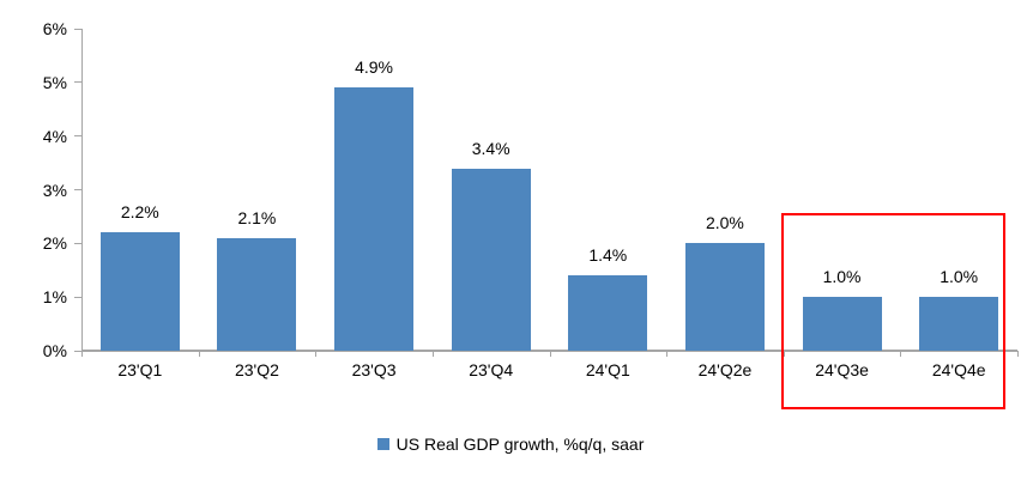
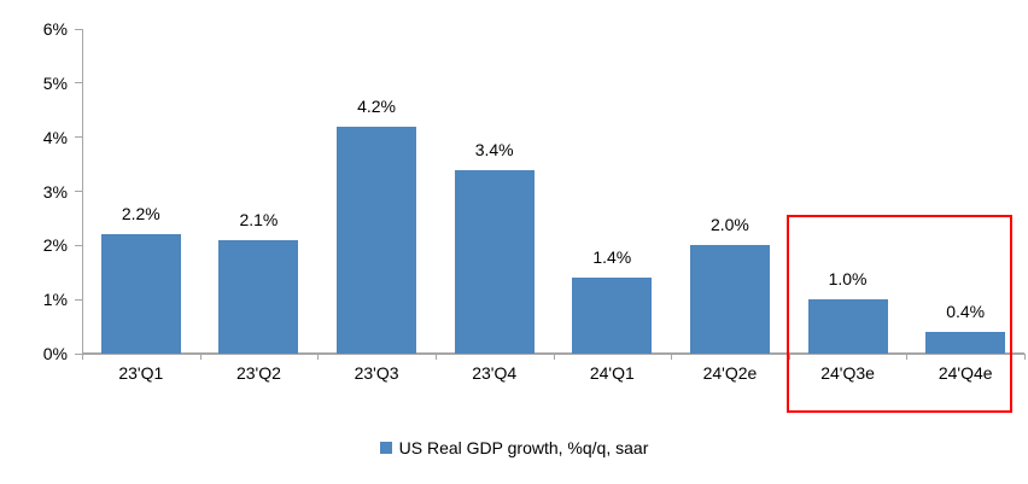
23'Q3: 4.9% -> 4.2%
24'Q4e: 1.0% -> 0.4%
